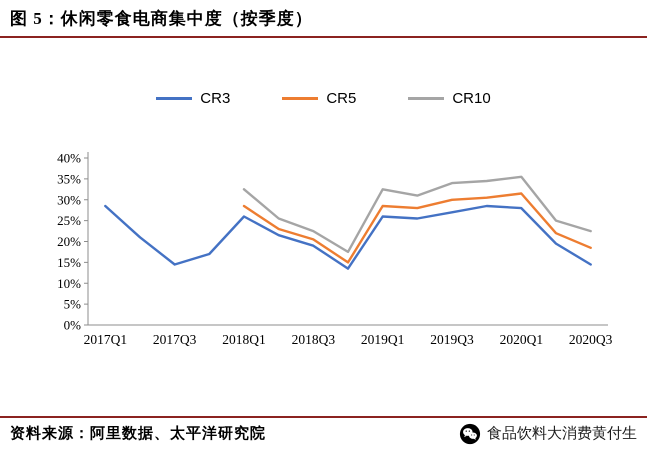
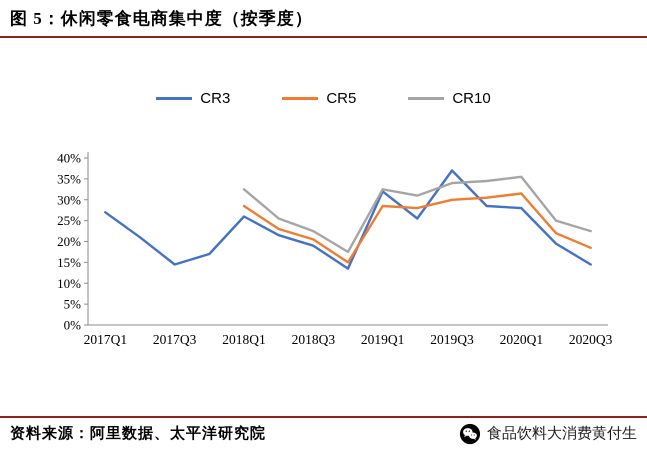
CR3/2017Q1: 28% -> 27%
CR3/2019Q1: 26% -> 32%
CR3/2019Q3: 27% -> 37%
